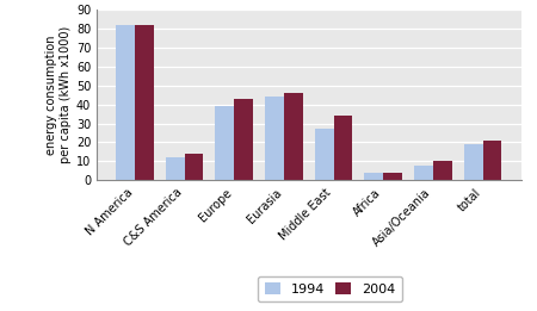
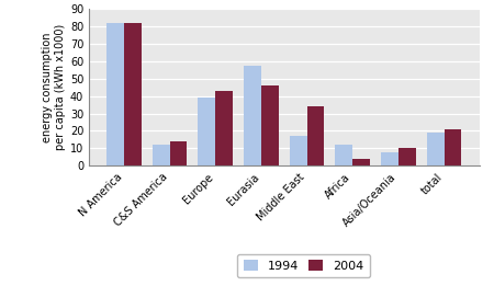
1994/Eurasia: 44 -> 57
1994/Middle East: 27 -> 17
1994/Africa: 4 -> 12
